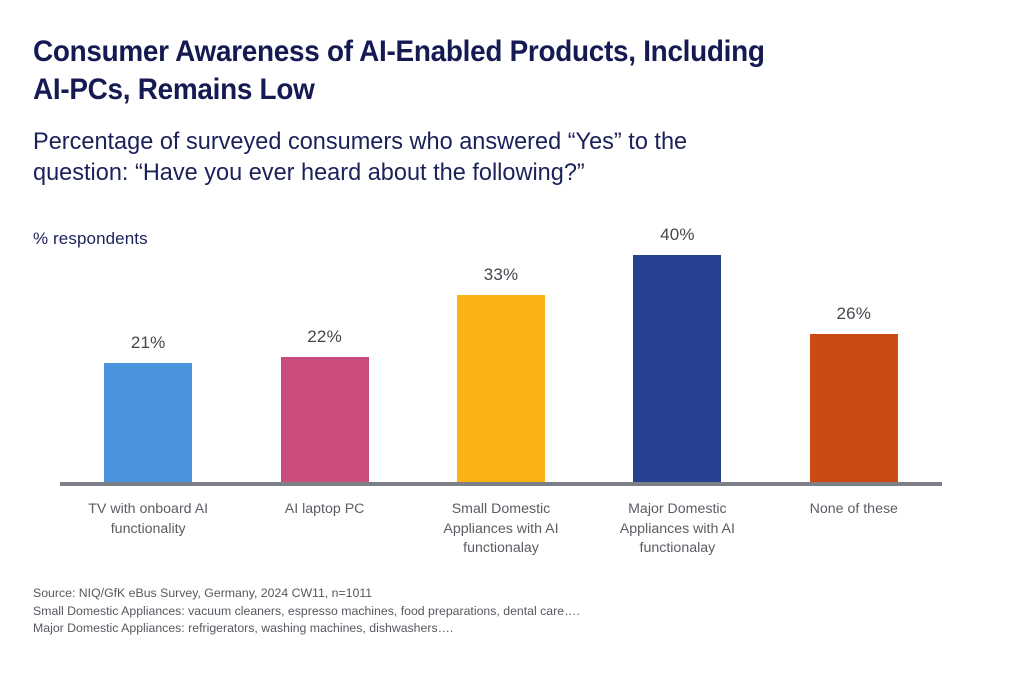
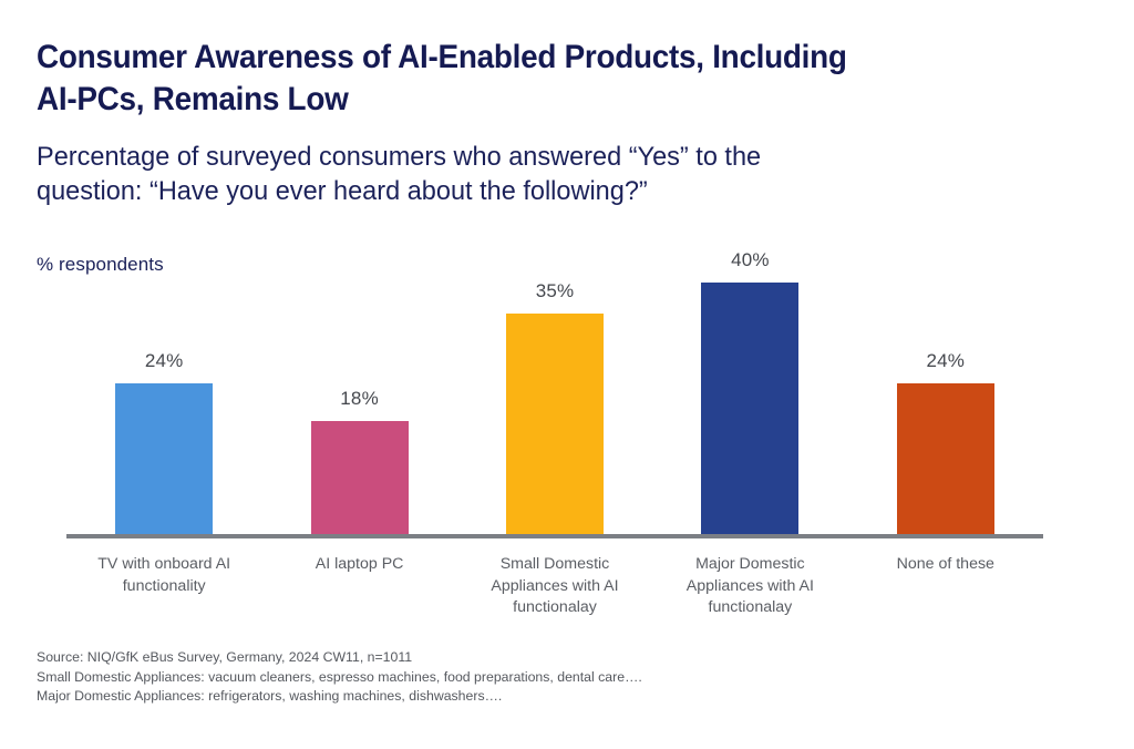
TV with onboard AI functionality: 21% -> 24%
AI laptop PC: 22% -> 18%
Small Domestic Appliances with AI functionalay: 33% -> 35%
None of these: 26% -> 24%
